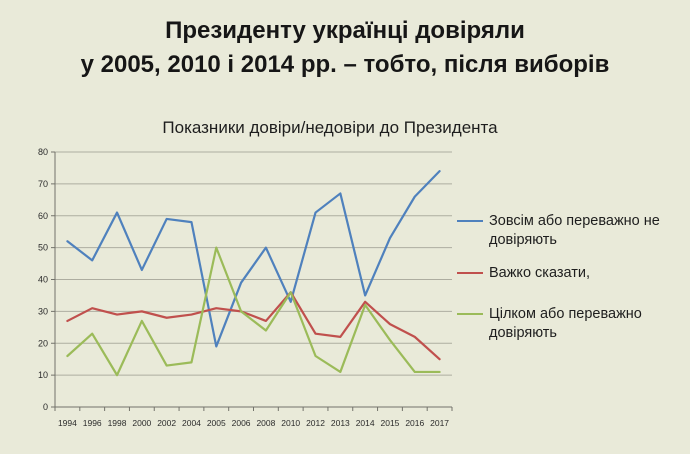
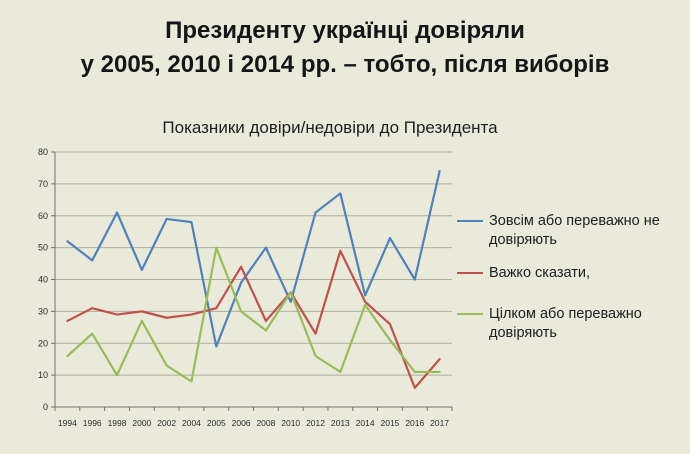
Цілком або переважно довіряють/2004: 14 -> 8
Важко сказати,/2006: 30 -> 44
Важко сказати,/2013: 22 -> 49
Зовсім або переважно не довіряють/2016: 66 -> 40
Важко сказати,/2016: 22 -> 6
